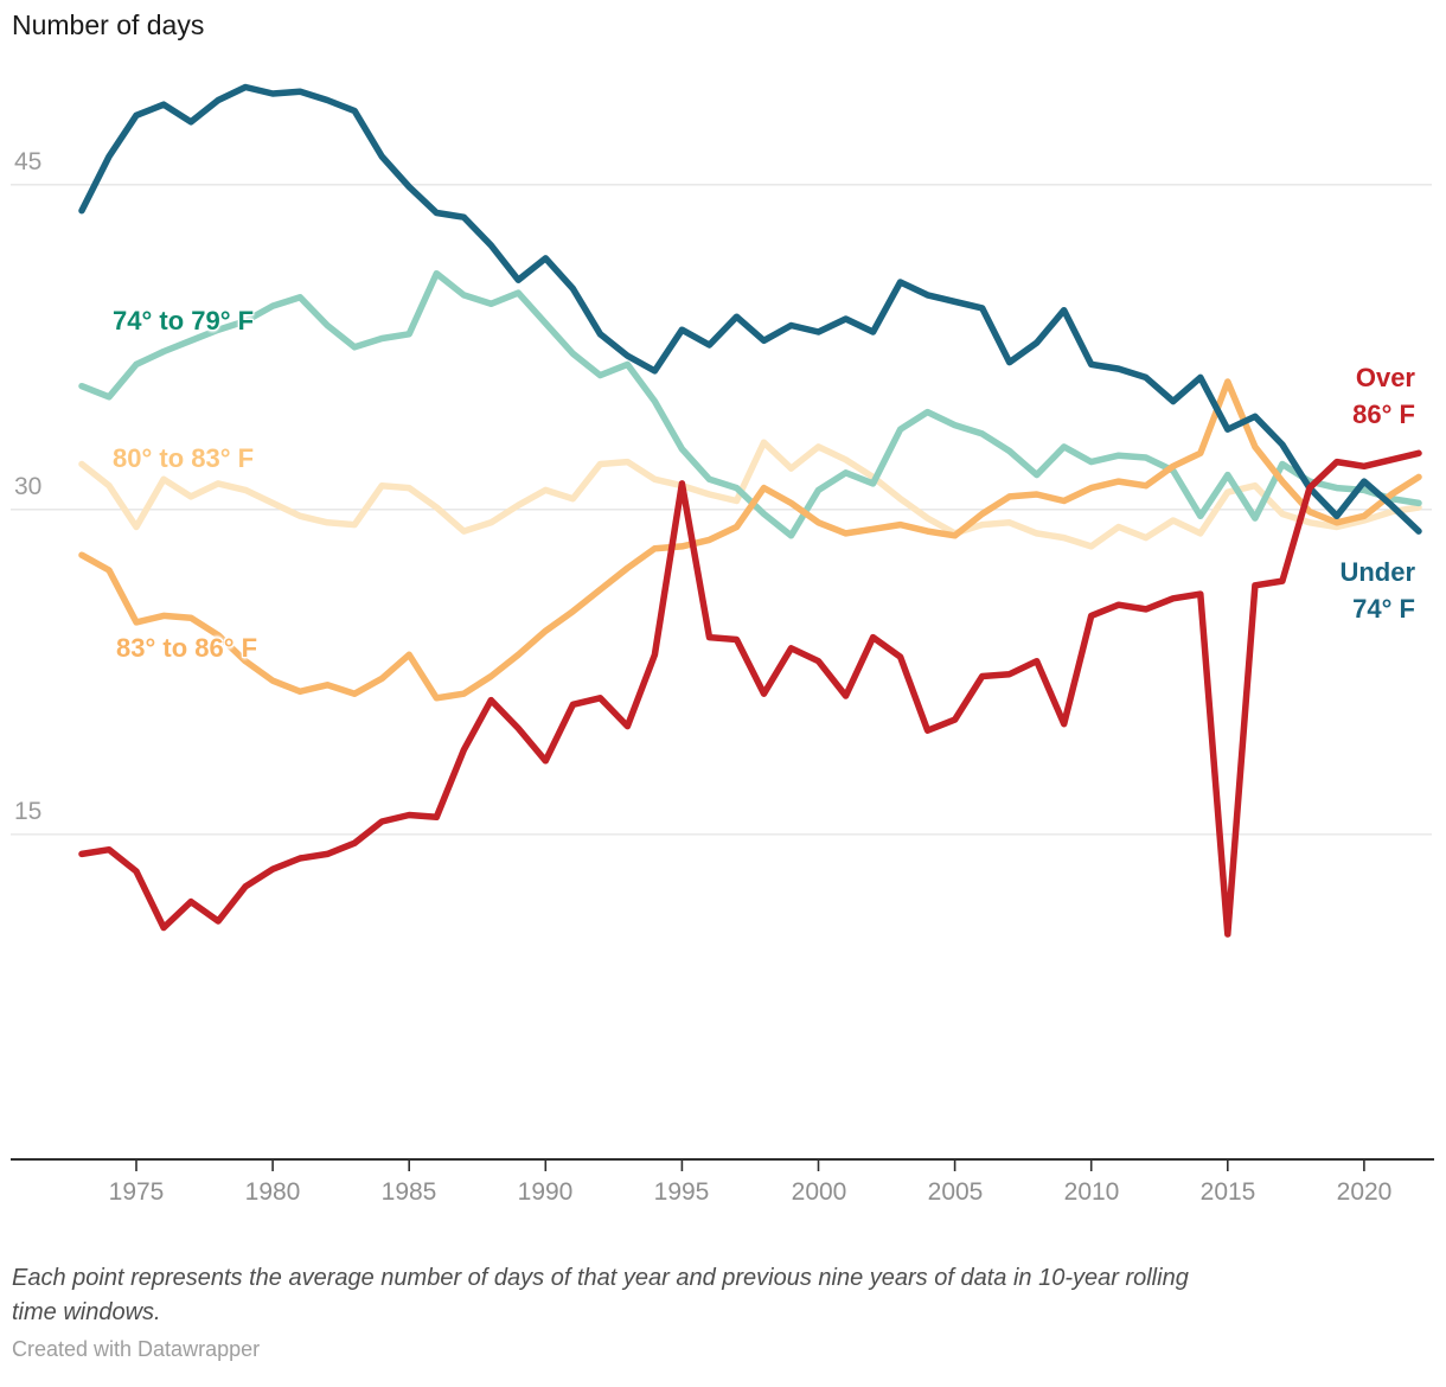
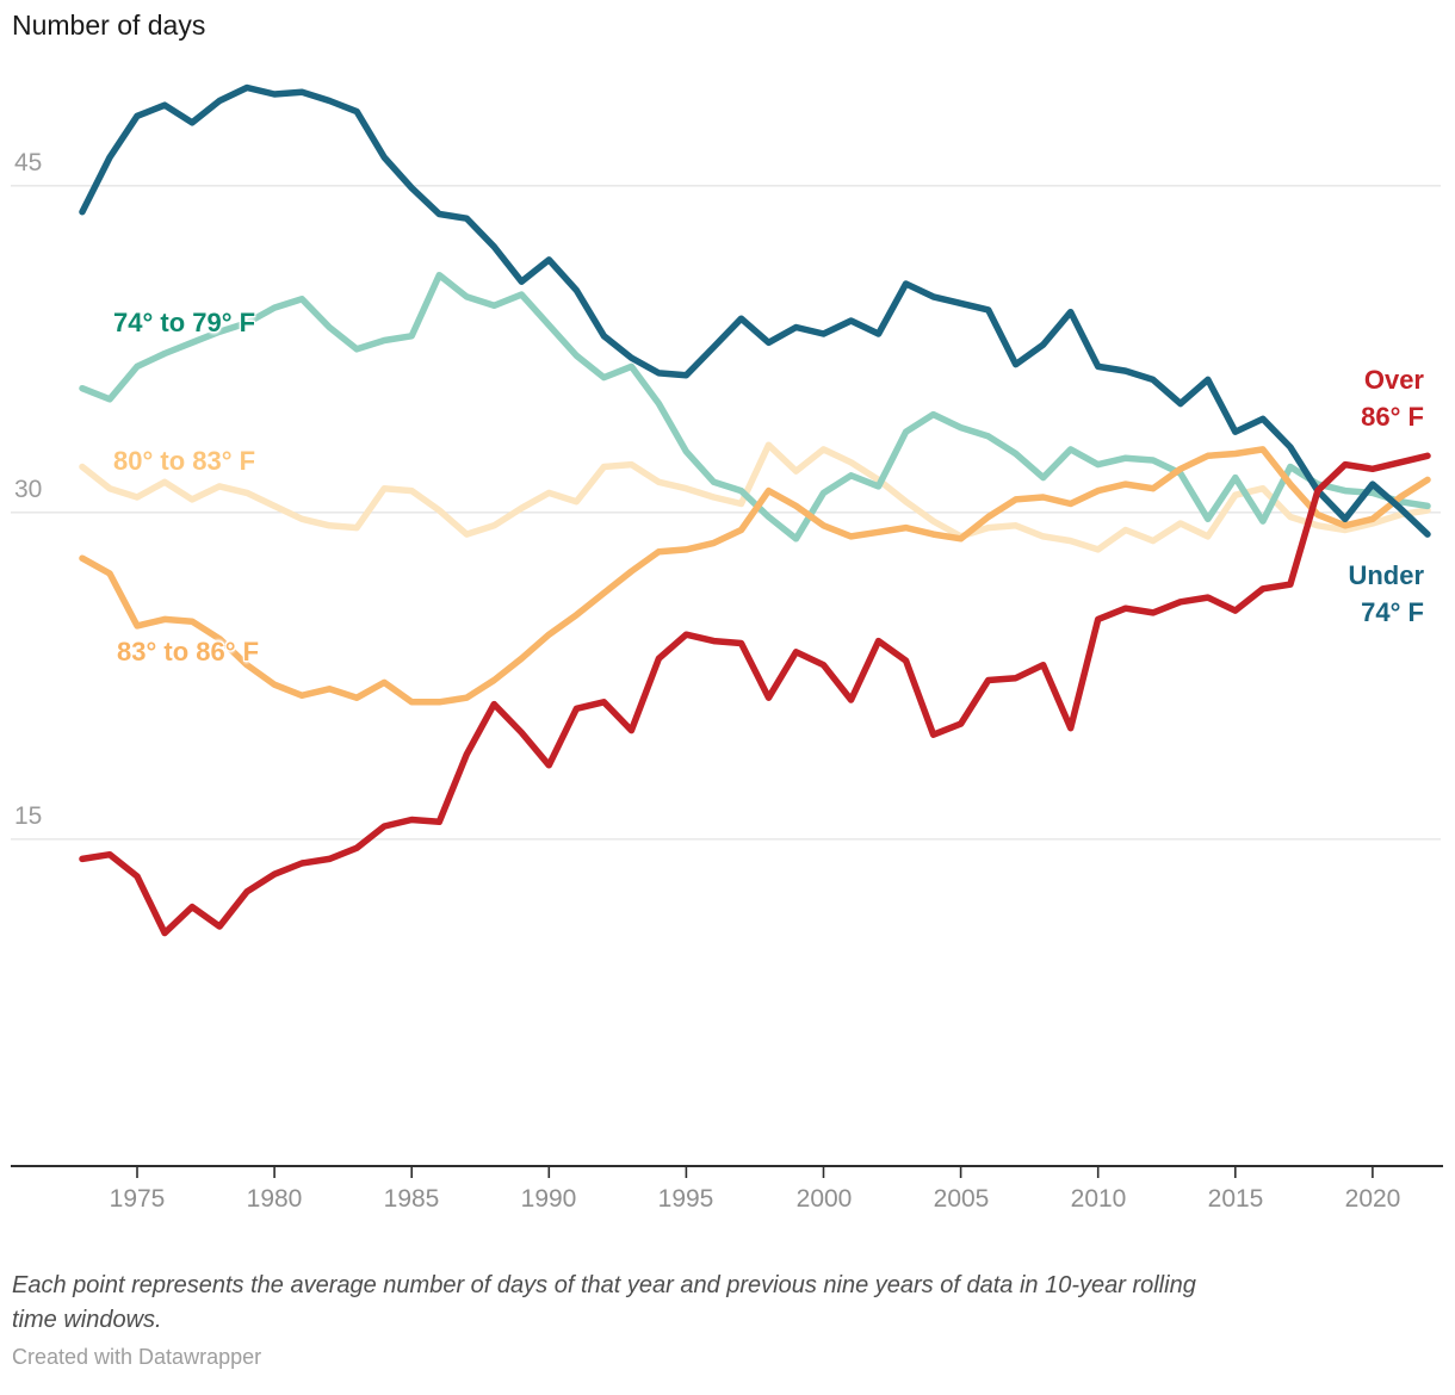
80° to 83° F/1975: 29.2 -> 30.7
83° to 86° F/1985: 23.3 -> 21.3
Under 74° F/1995: 38.3 -> 36.3
Over 86° F/1995: 31.2 -> 24.4
83° to 86° F/2015: 35.9 -> 32.7
Over 86° F/2015: 10.4 -> 25.5
